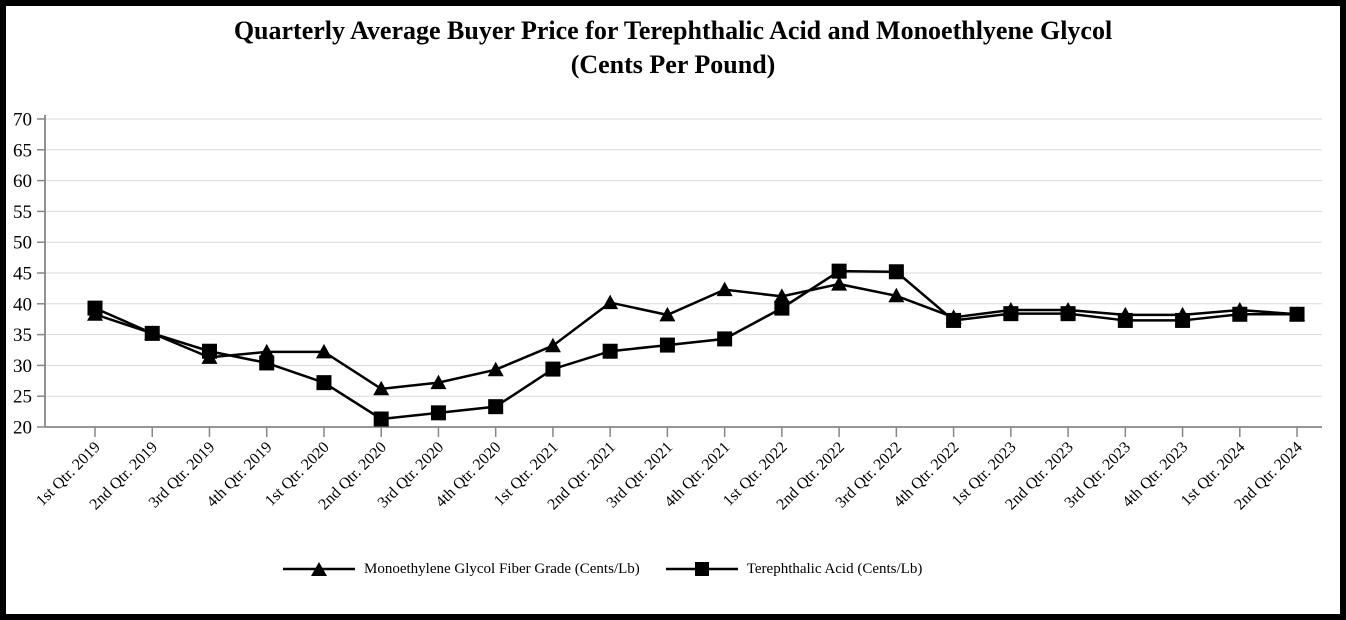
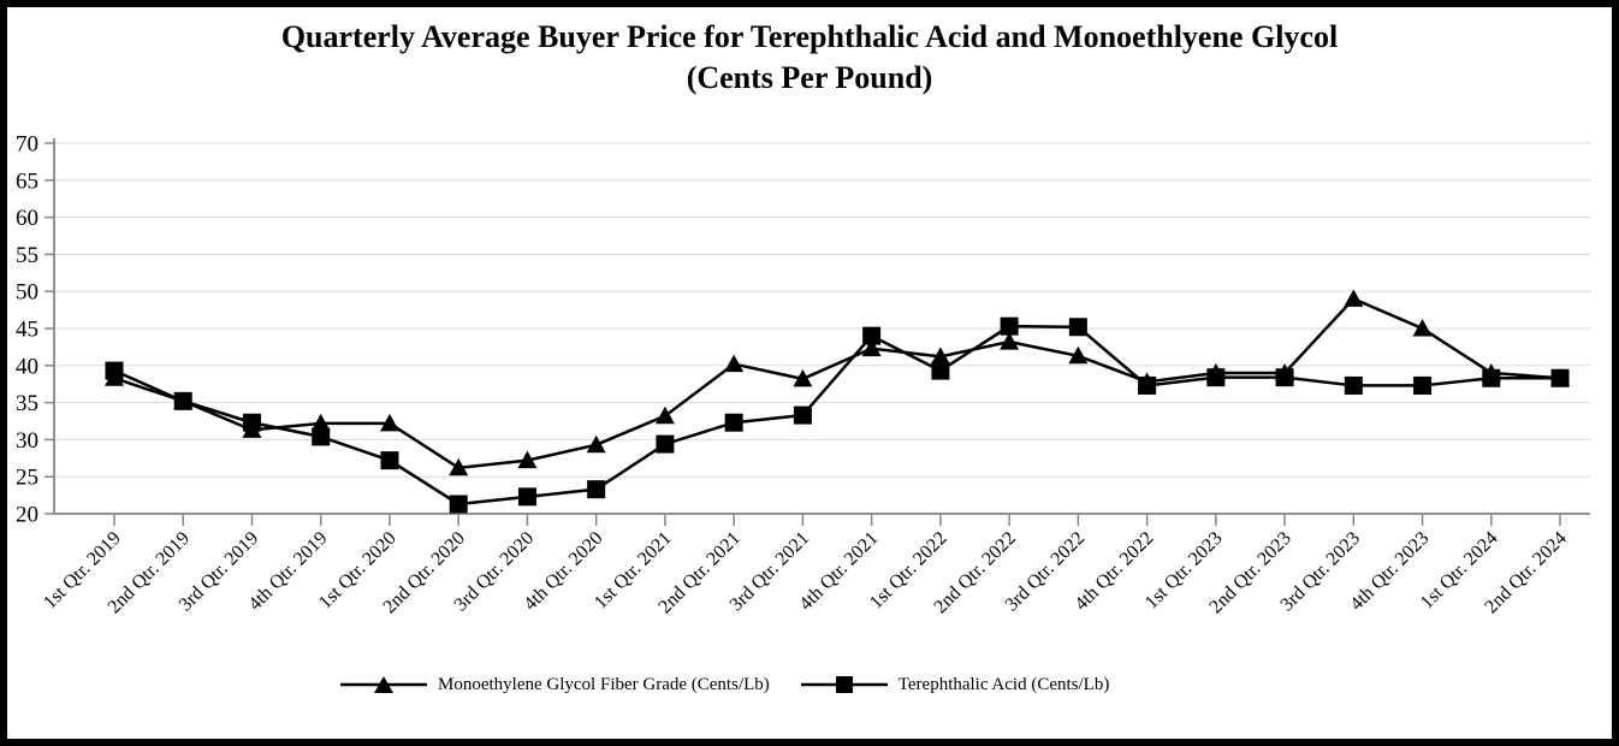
Terephthalic Acid (Cents/Lb)/4th Qtr. 2021: 34 -> 44
Monoethylene Glycol Fiber Grade (Cents/Lb)/3rd Qtr. 2023: 38 -> 49
Monoethylene Glycol Fiber Grade (Cents/Lb)/4th Qtr. 2023: 38 -> 45
